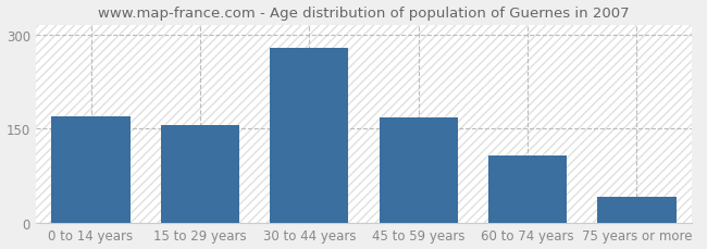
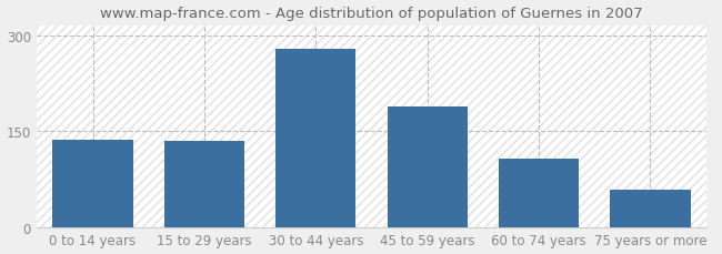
0 to 14 years: 170 -> 136
15 to 29 years: 156 -> 134
45 to 59 years: 168 -> 188
75 years or more: 42 -> 58
